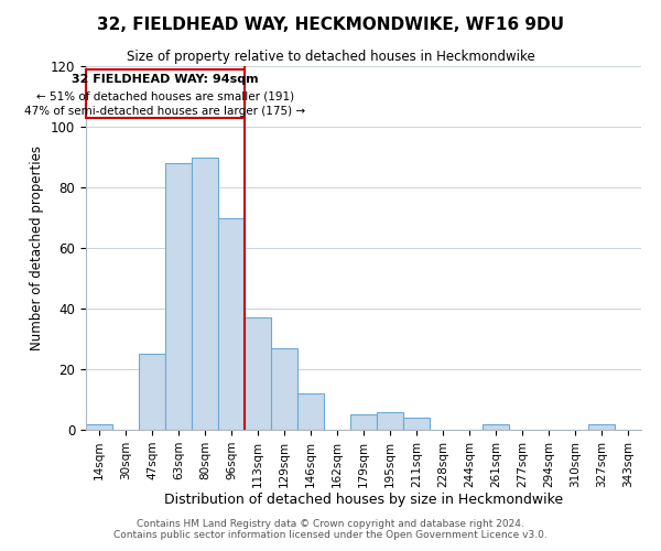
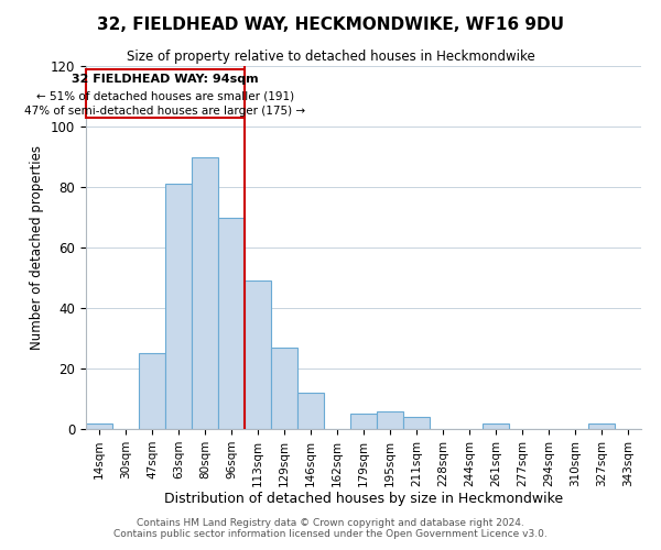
63sqm: 88 -> 81
113sqm: 37 -> 49
